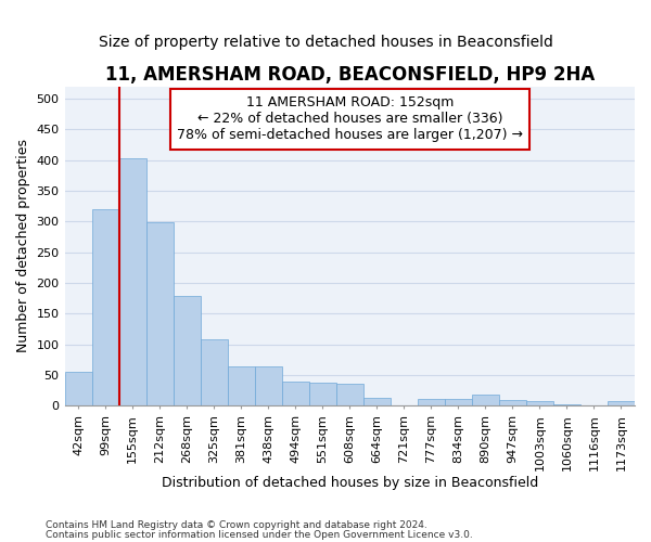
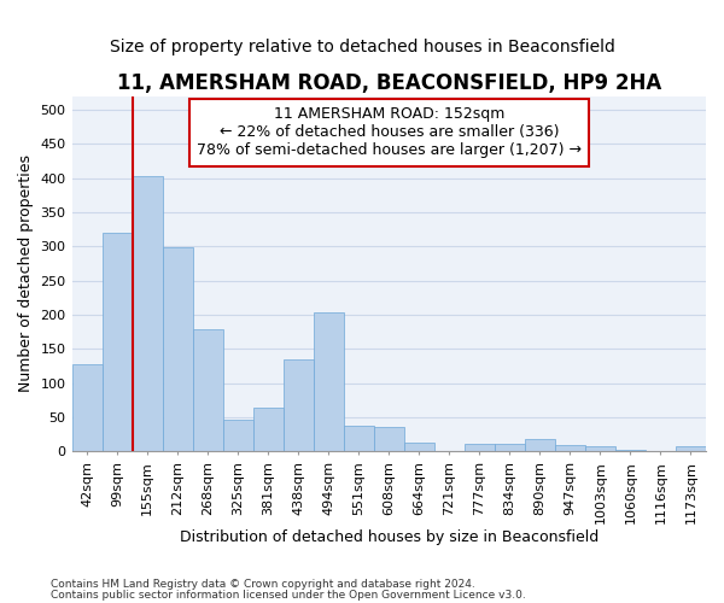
42sqm: 55 -> 128
325sqm: 108 -> 46
438sqm: 65 -> 134
494sqm: 40 -> 204
